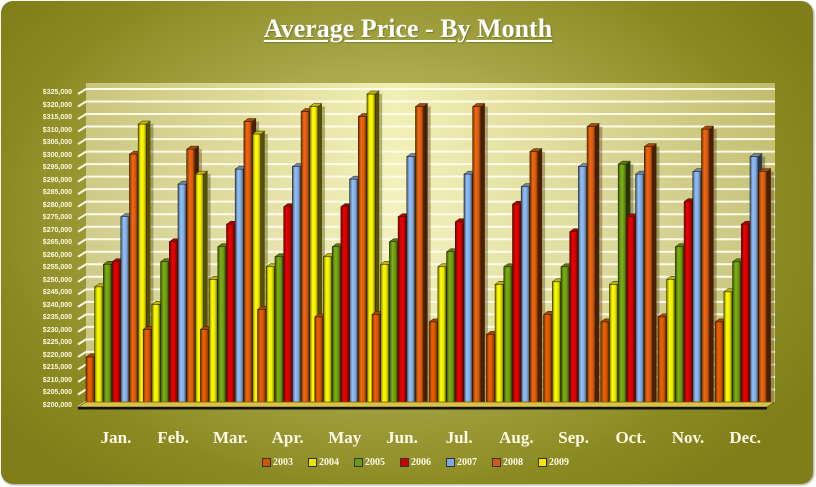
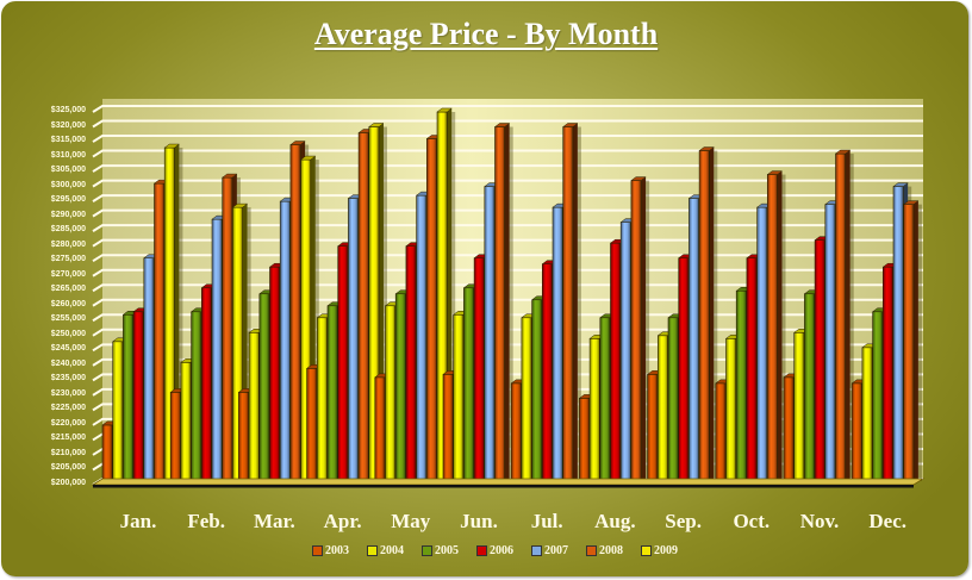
2007/May: $291000 -> $297000
2006/Sep.: $270000 -> $276000
2005/Oct.: $297000 -> $265000
